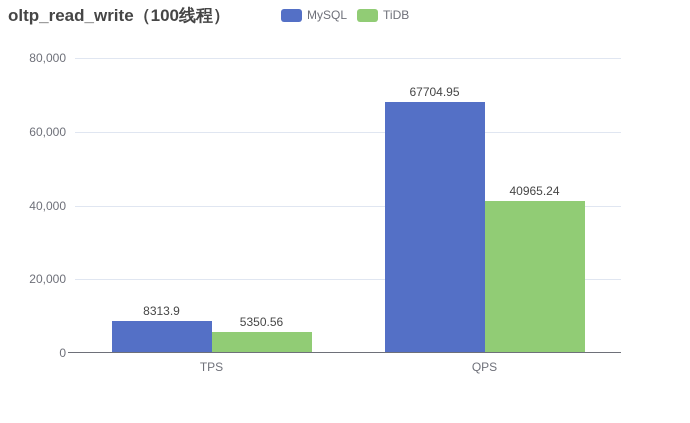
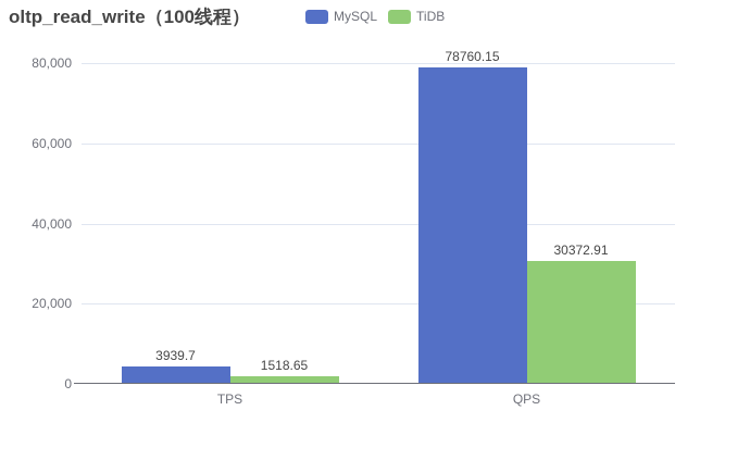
MySQL/TPS: 8313.9 -> 3939.7
TiDB/TPS: 5350.56 -> 1518.65
MySQL/QPS: 67704.95 -> 78760.15
TiDB/QPS: 40965.24 -> 30372.91
